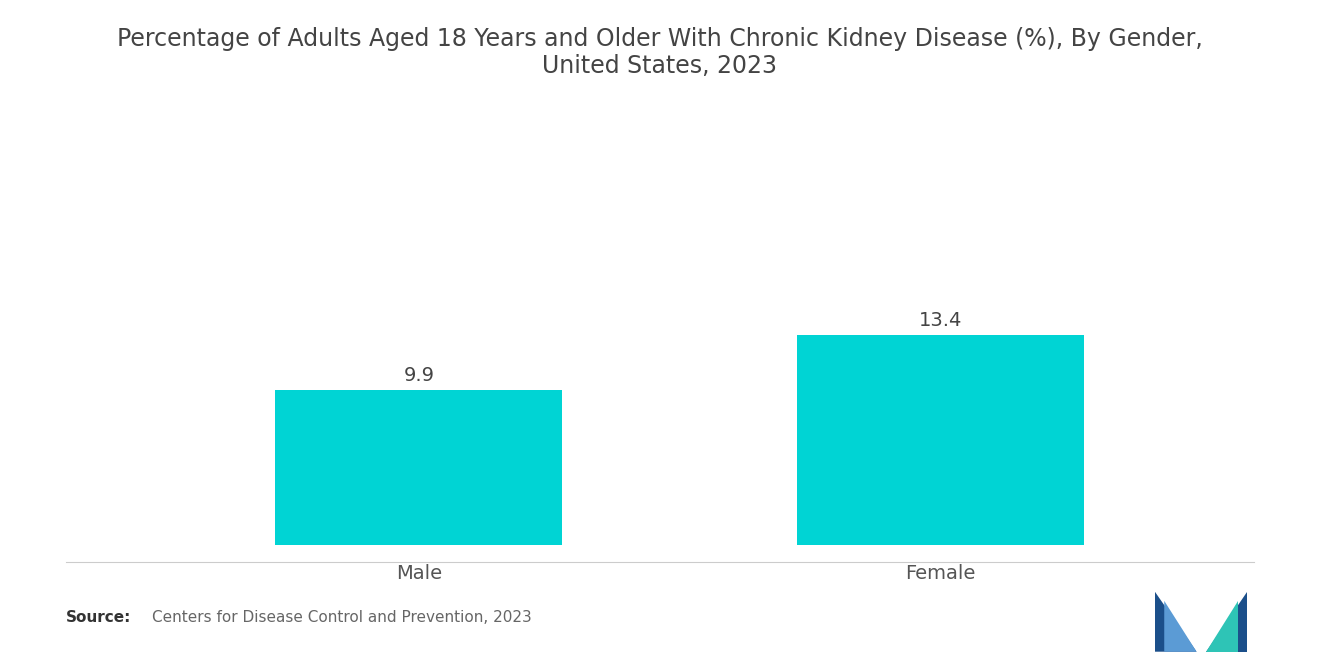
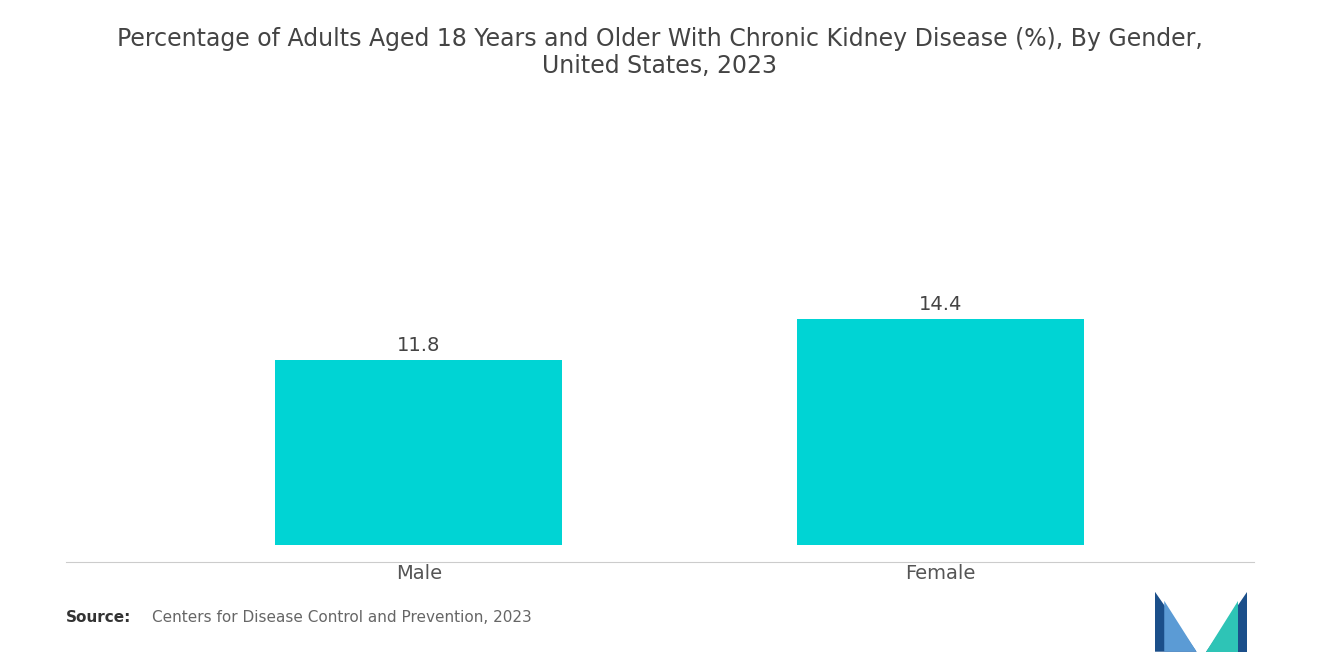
Male: 9.9 -> 11.8
Female: 13.4 -> 14.4
